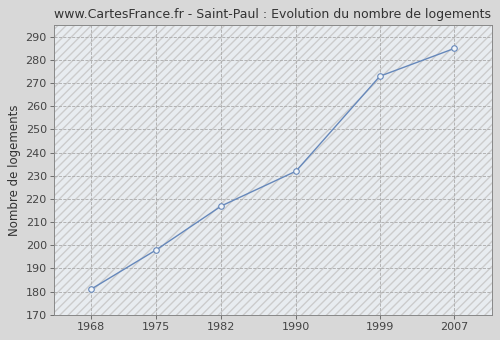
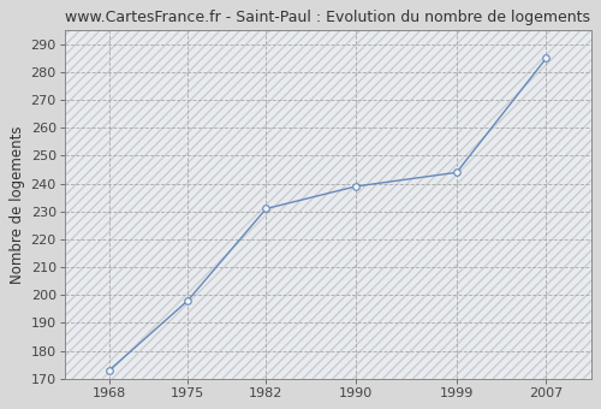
1968: 181 -> 173
1982: 217 -> 231
1990: 232 -> 239
1999: 273 -> 244
